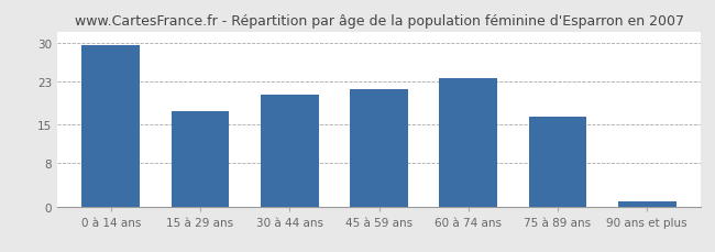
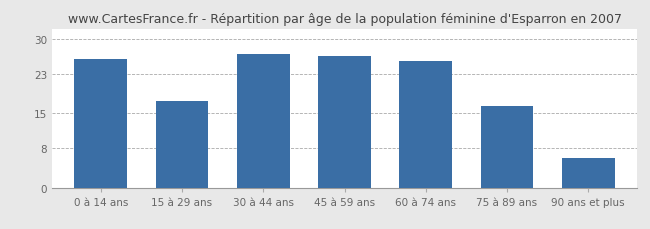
0 à 14 ans: 29.5 -> 26.0
30 à 44 ans: 20.5 -> 27.0
45 à 59 ans: 21.5 -> 26.5
60 à 74 ans: 23.5 -> 25.5
90 ans et plus: 1.0 -> 6.0
